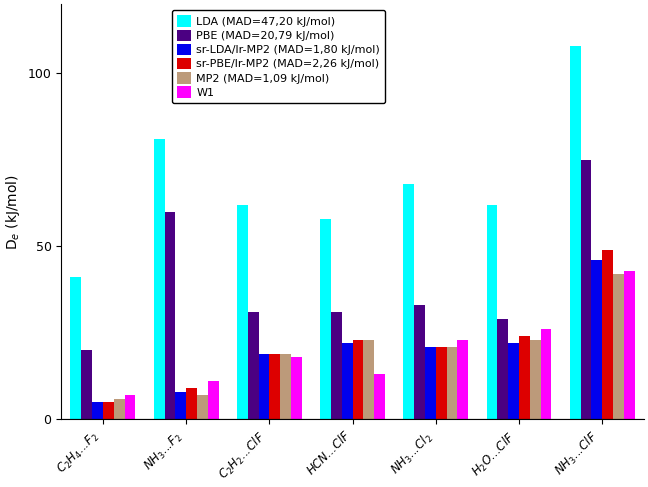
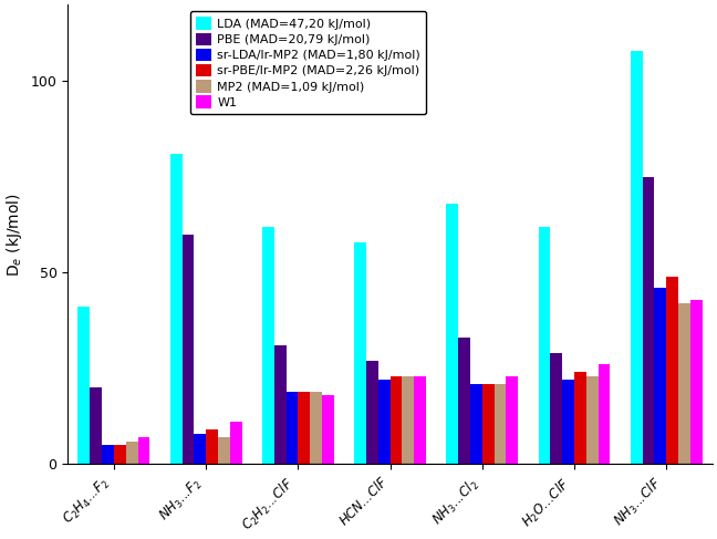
PBE (MAD=20,79 kJ/mol)/HCN...ClF: 31 -> 27
W1/HCN...ClF: 13 -> 23
